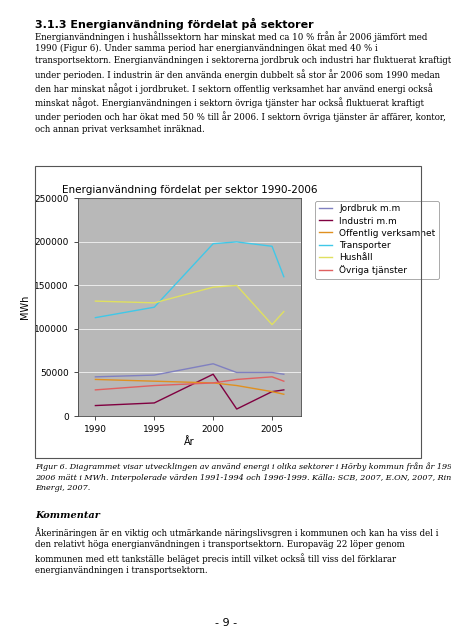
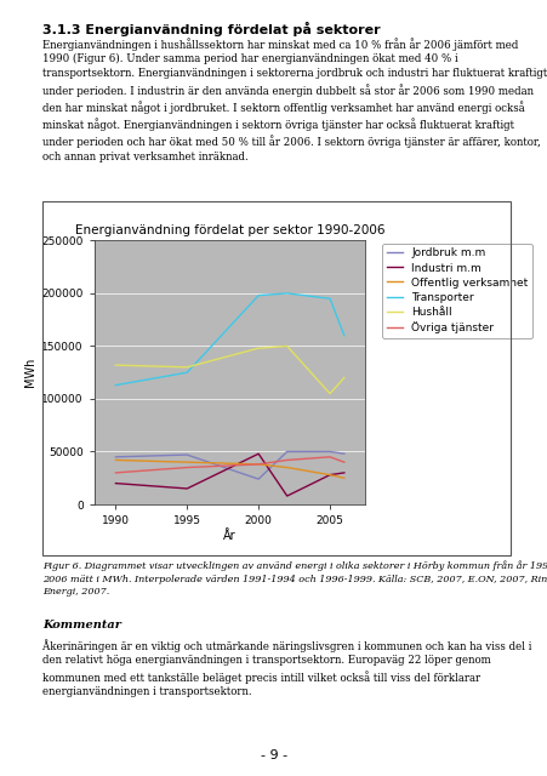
Industri m.m/1990: 12000 -> 20000
Jordbruk m.m/2000: 60000 -> 24000
